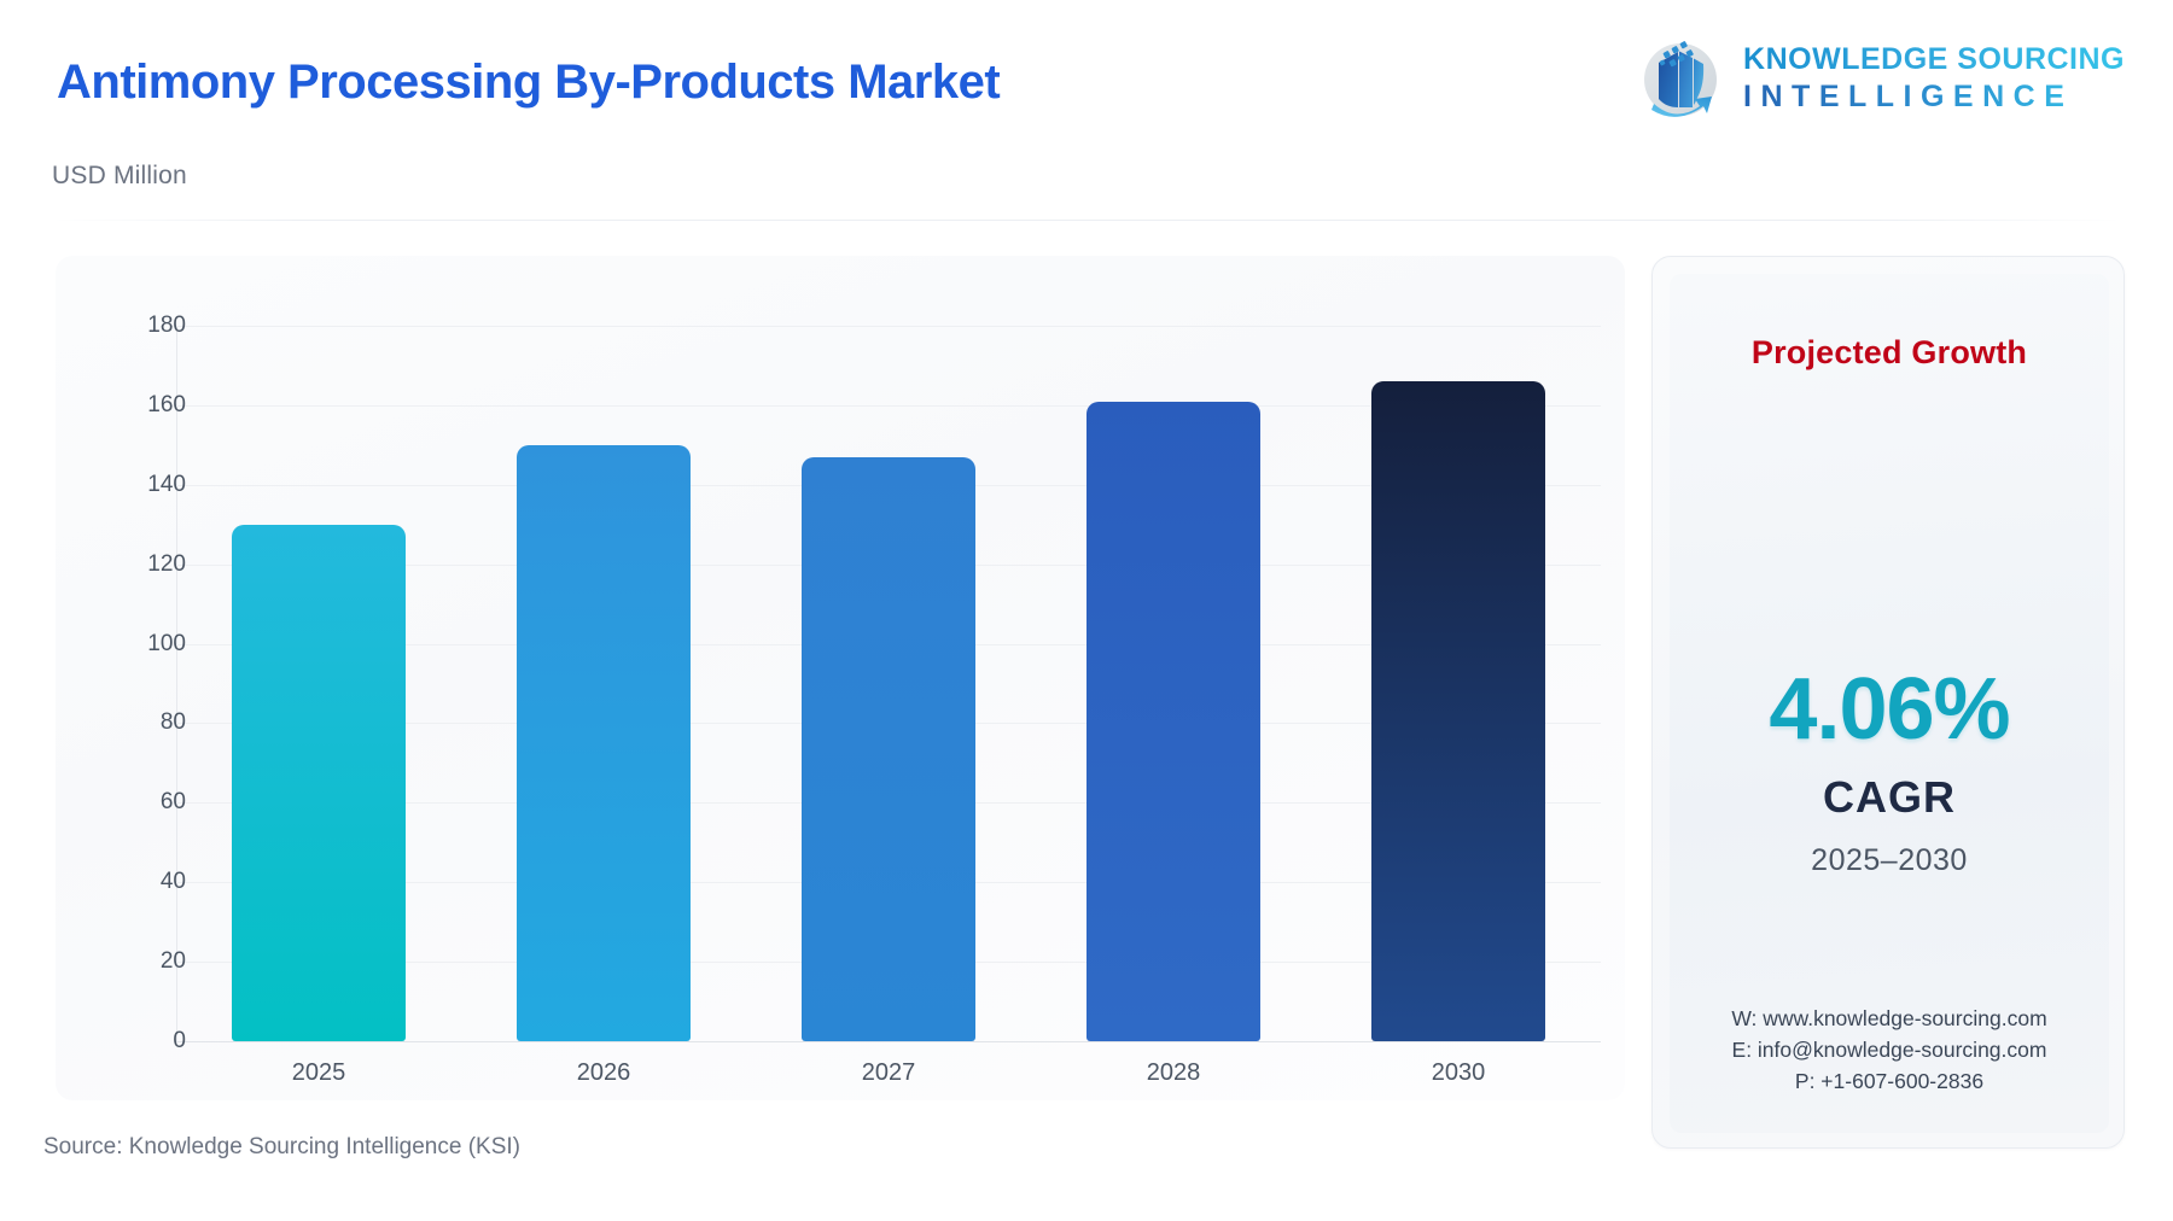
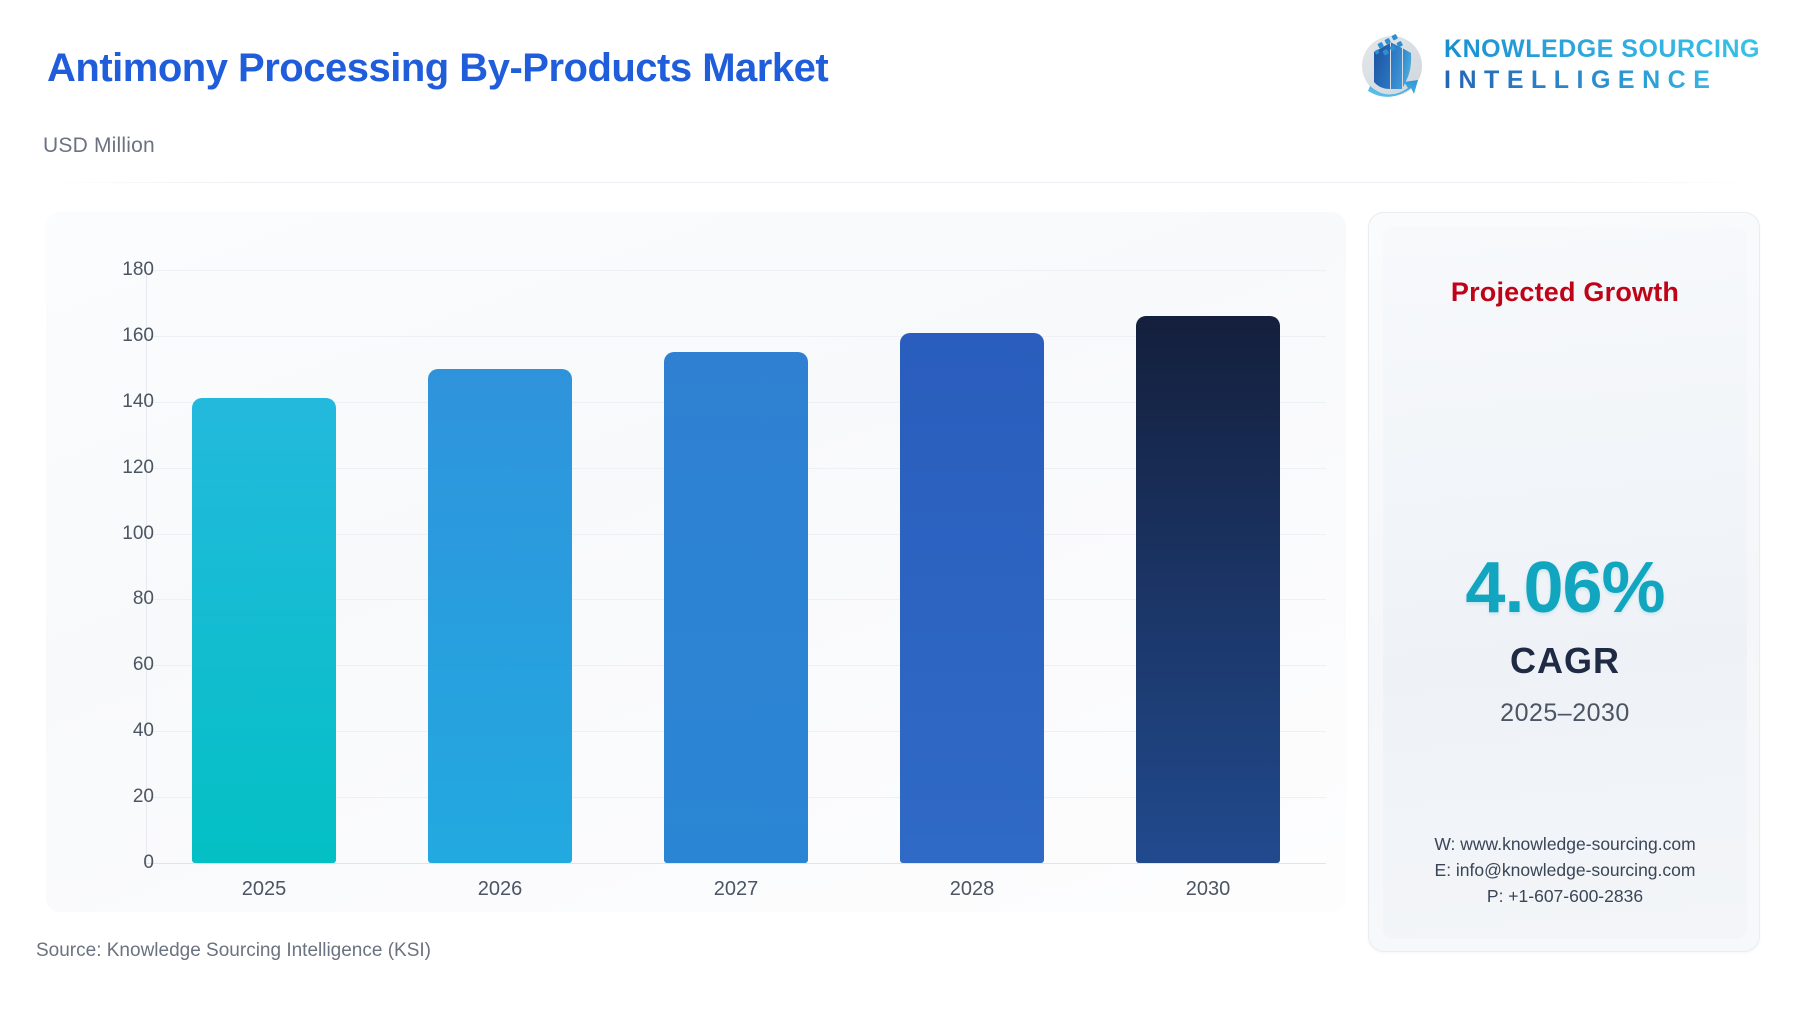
2025: 130 -> 141
2027: 147 -> 155
